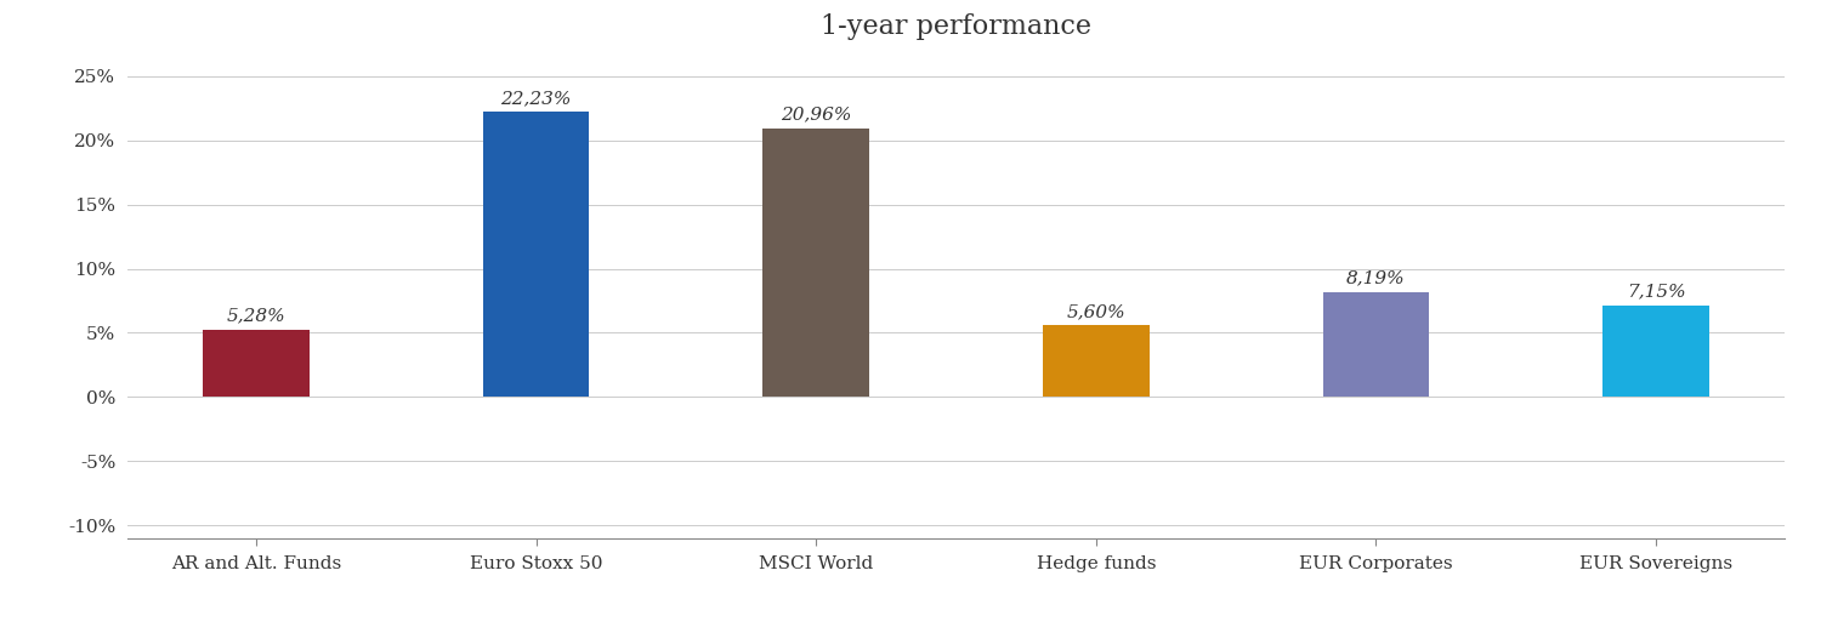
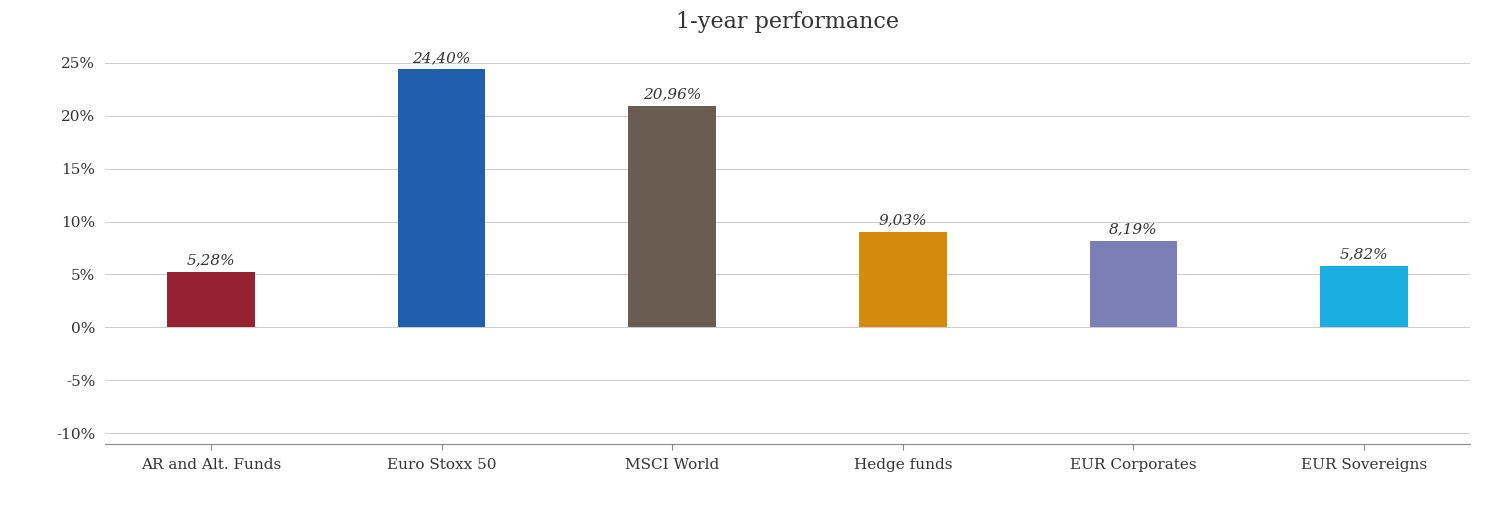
Euro Stoxx 50: 22,23% -> 24,40%
Hedge funds: 5,60% -> 9,03%
EUR Sovereigns: 7,15% -> 5,82%
